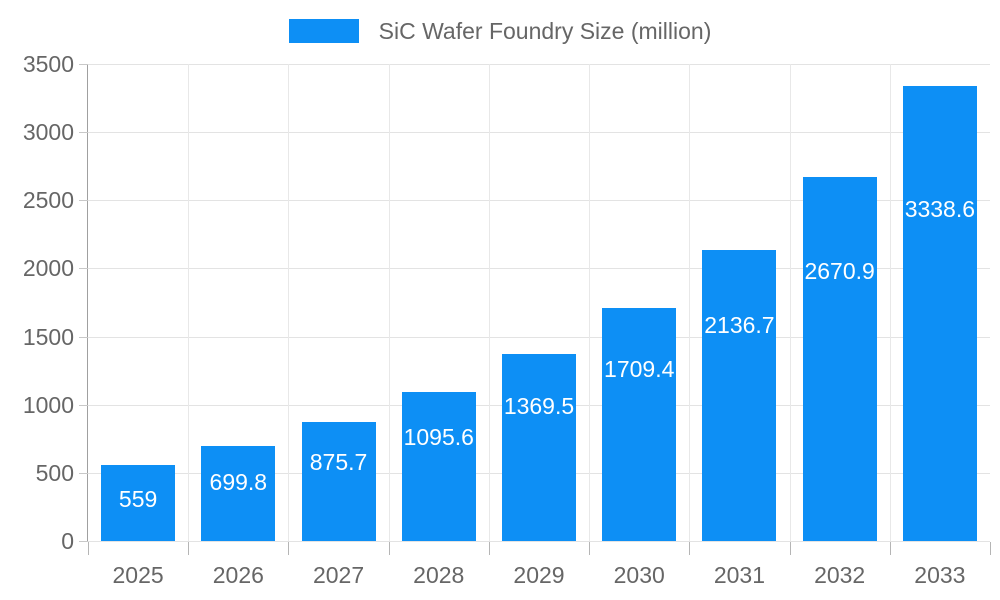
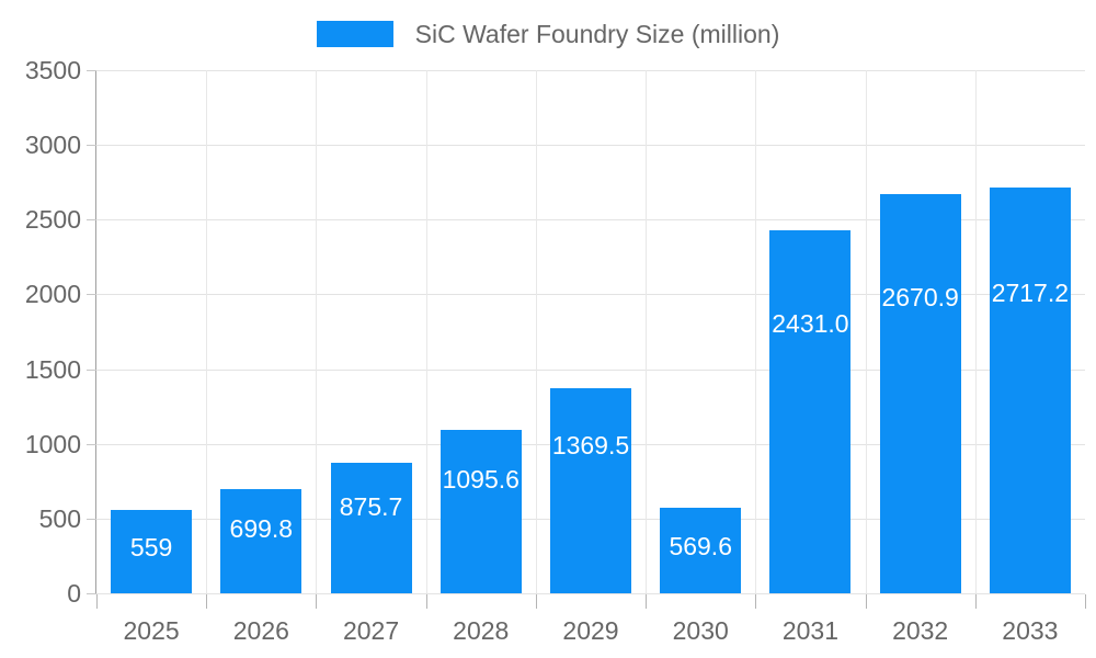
2030: 1709.4 -> 569.6
2031: 2136.7 -> 2431.0
2033: 3338.6 -> 2717.2
